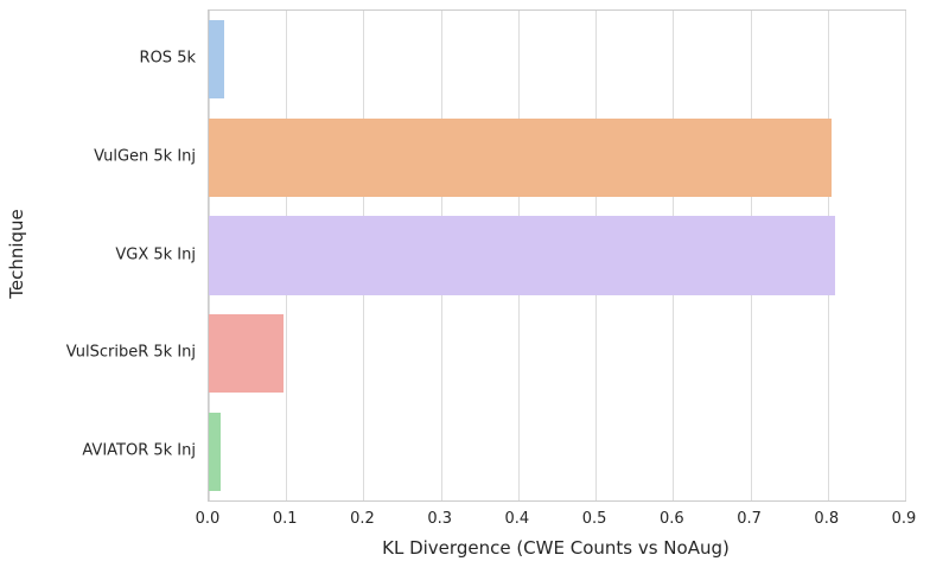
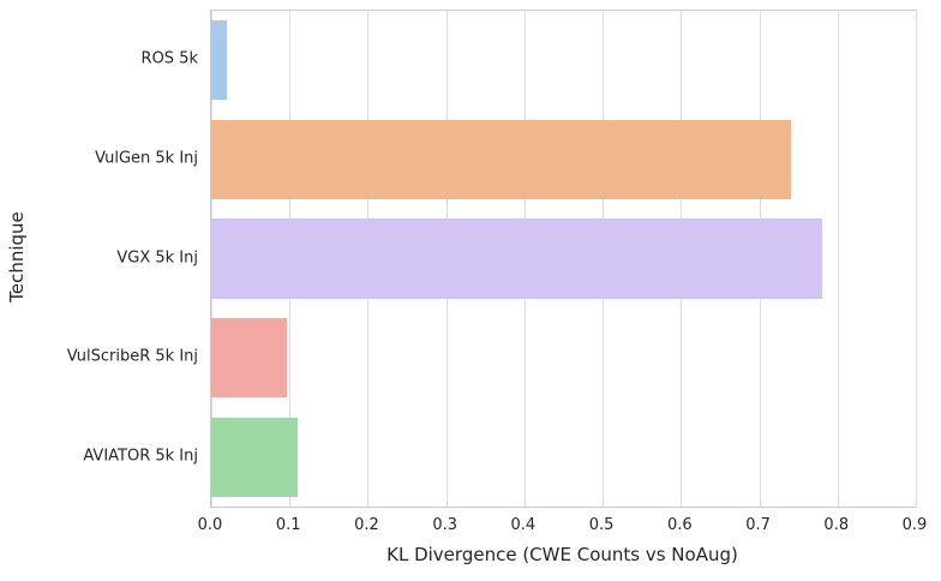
VulGen 5k Inj: 0.81 -> 0.74
VGX 5k Inj: 0.81 -> 0.78
AVIATOR 5k Inj: 0.02 -> 0.11
